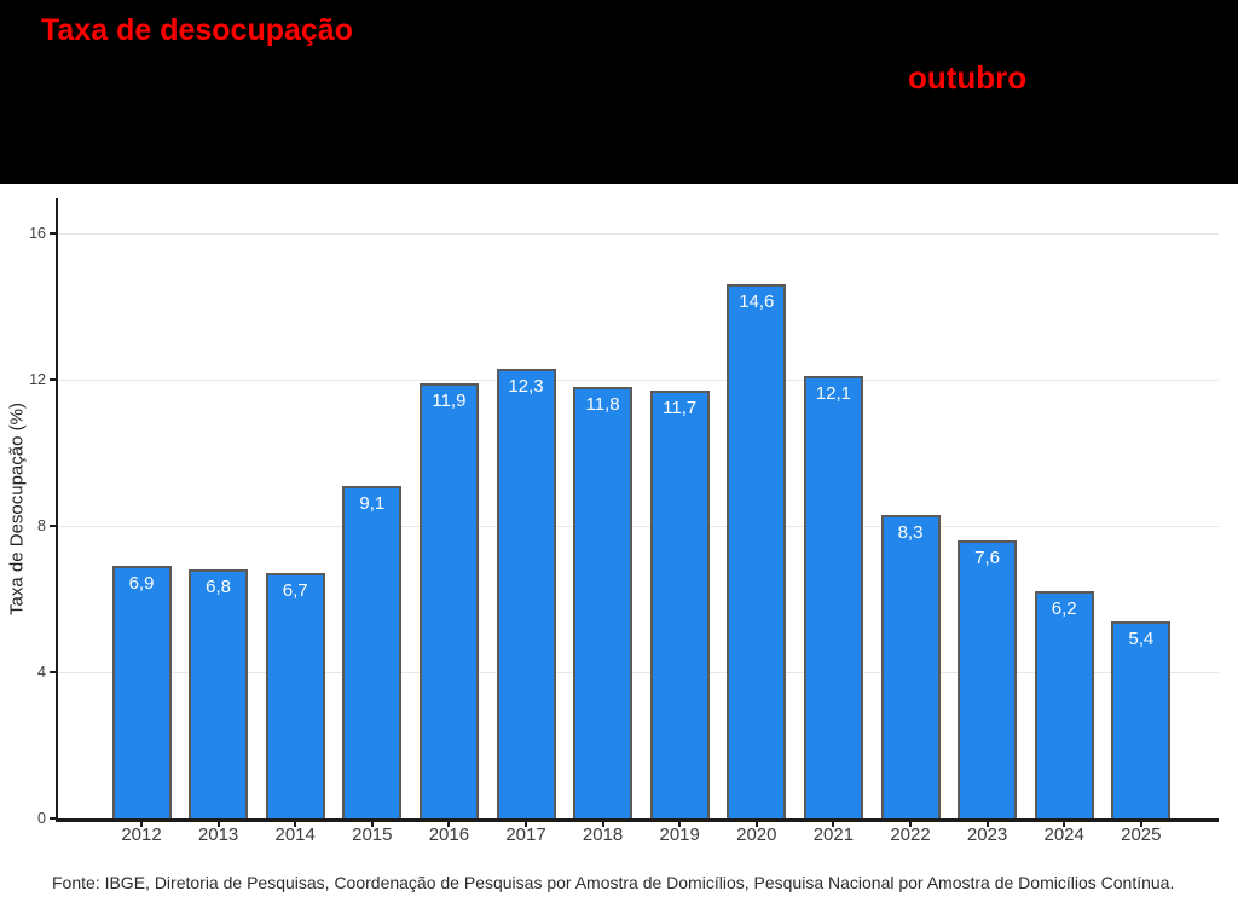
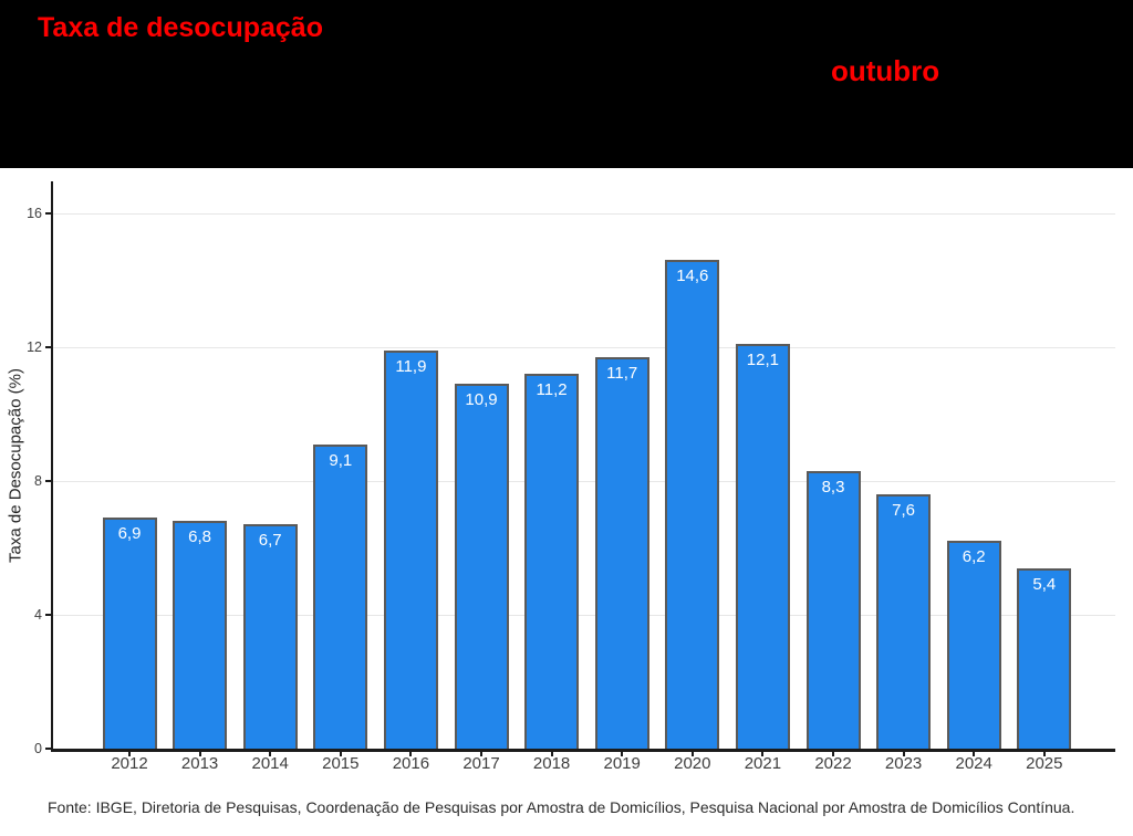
2017: 12,3 -> 10,9
2018: 11,8 -> 11,2
